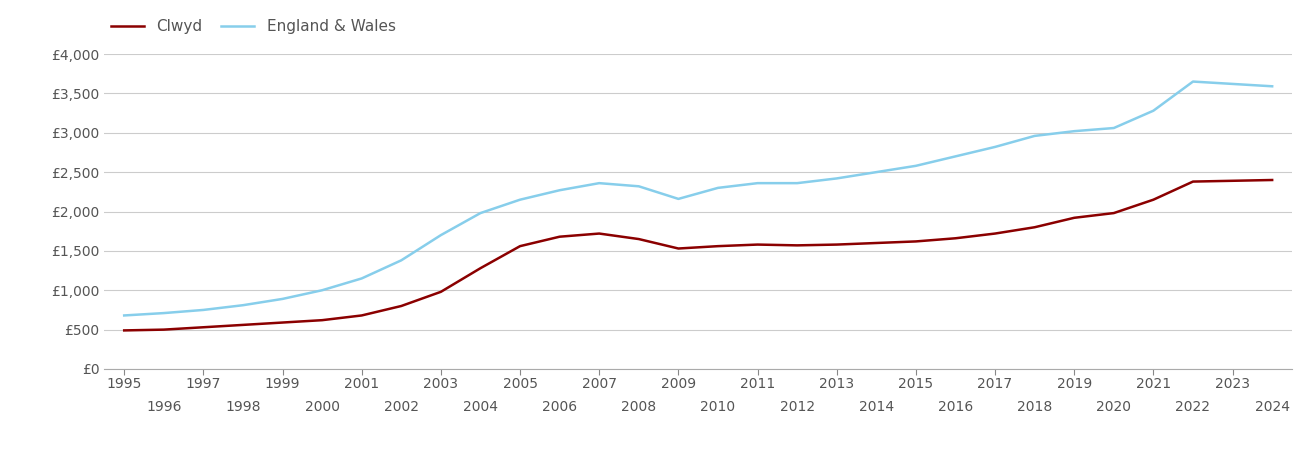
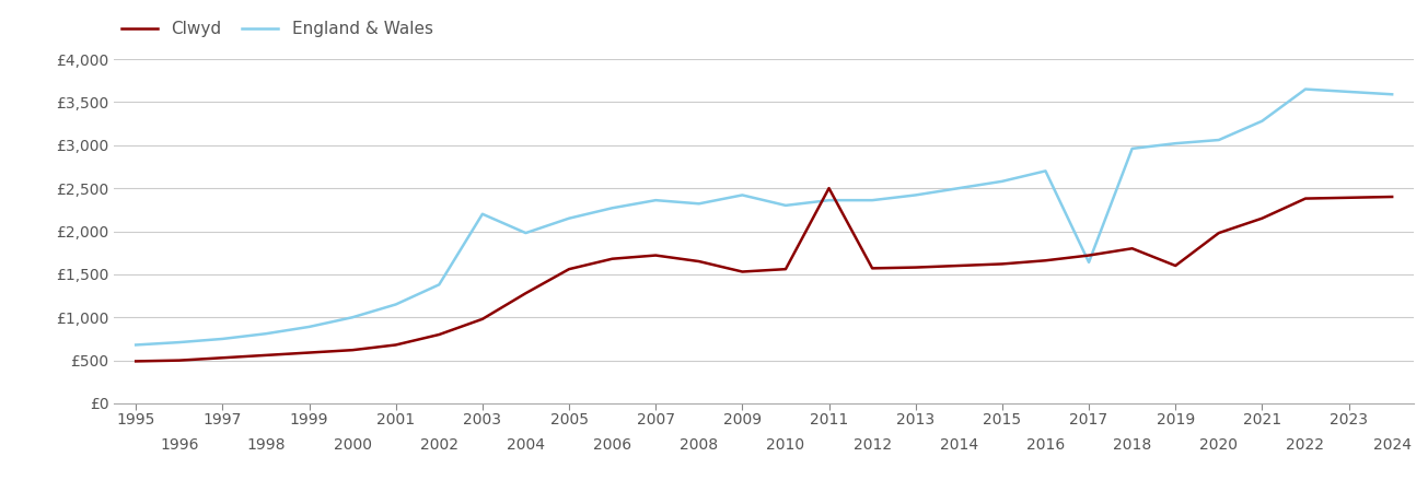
England & Wales/2003: £1,700 -> £2,200
England & Wales/2009: £2,160 -> £2,420
Clwyd/2011: £1,580 -> £2,500
England & Wales/2017: £2,820 -> £1,640
Clwyd/2019: £1,920 -> £1,600
